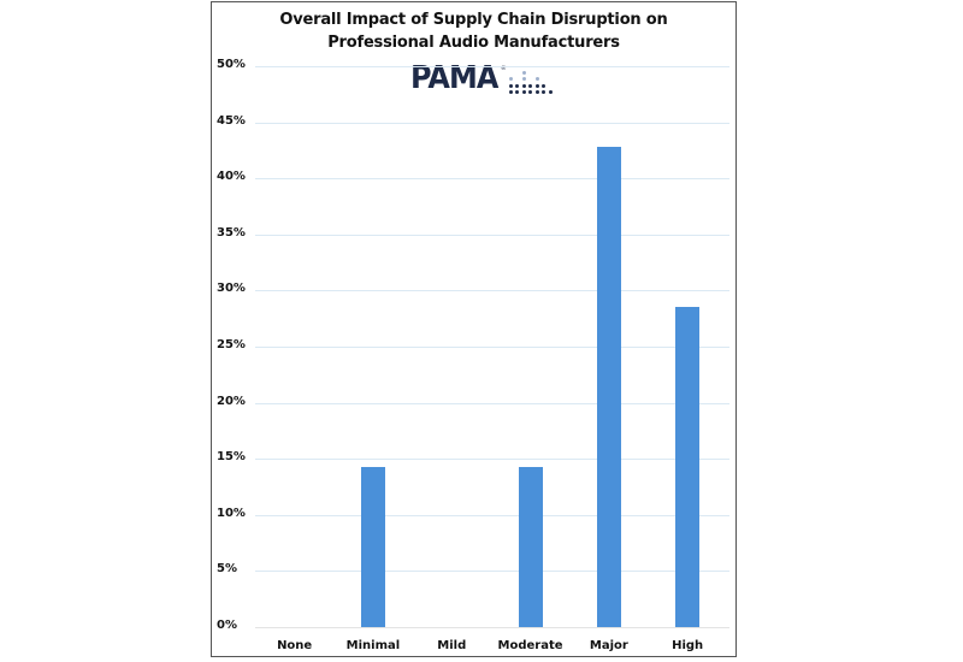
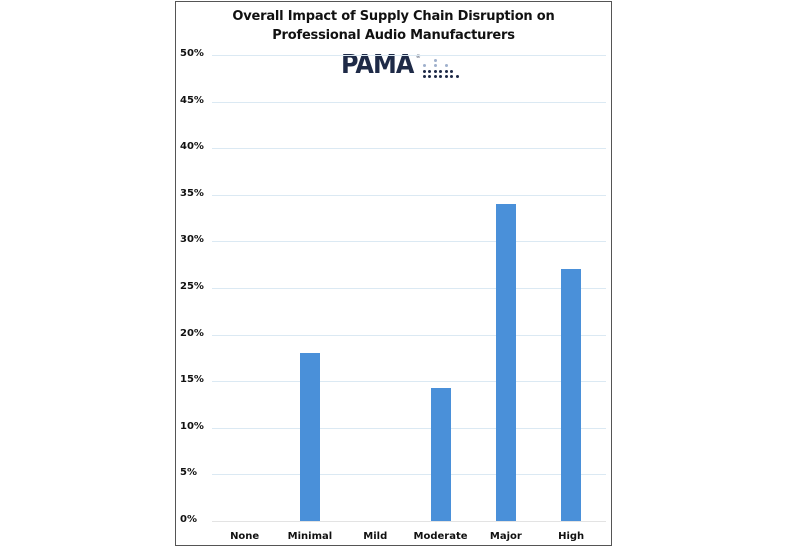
Minimal: 14% -> 18%
Major: 43% -> 34%
High: 29% -> 27%
